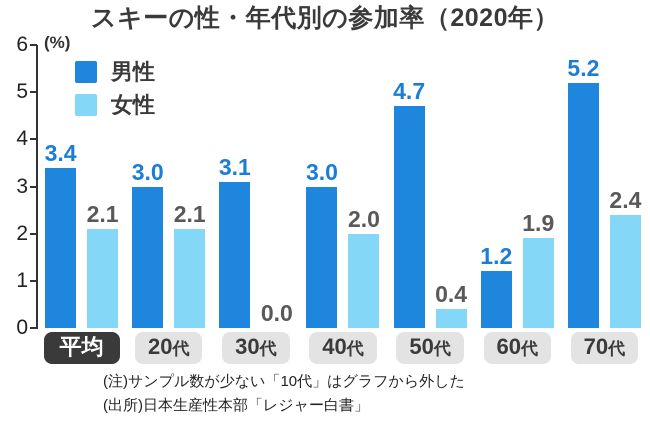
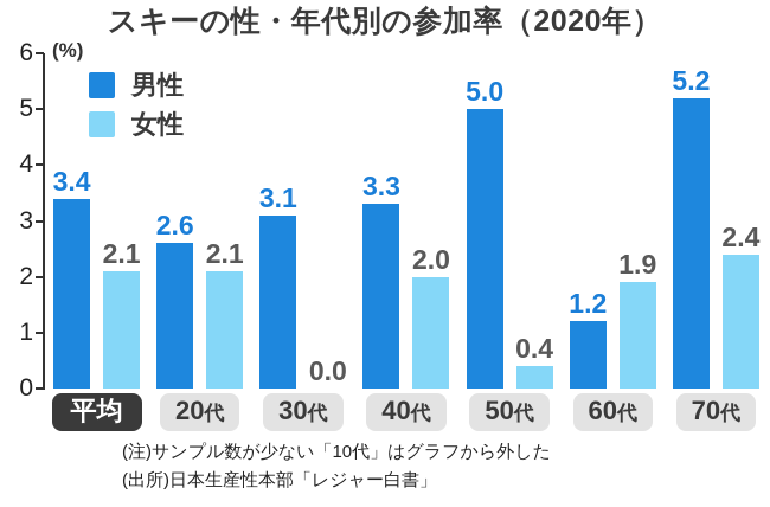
男性/20代: 3.0 -> 2.6
男性/40代: 3.0 -> 3.3
男性/50代: 4.7 -> 5.0
